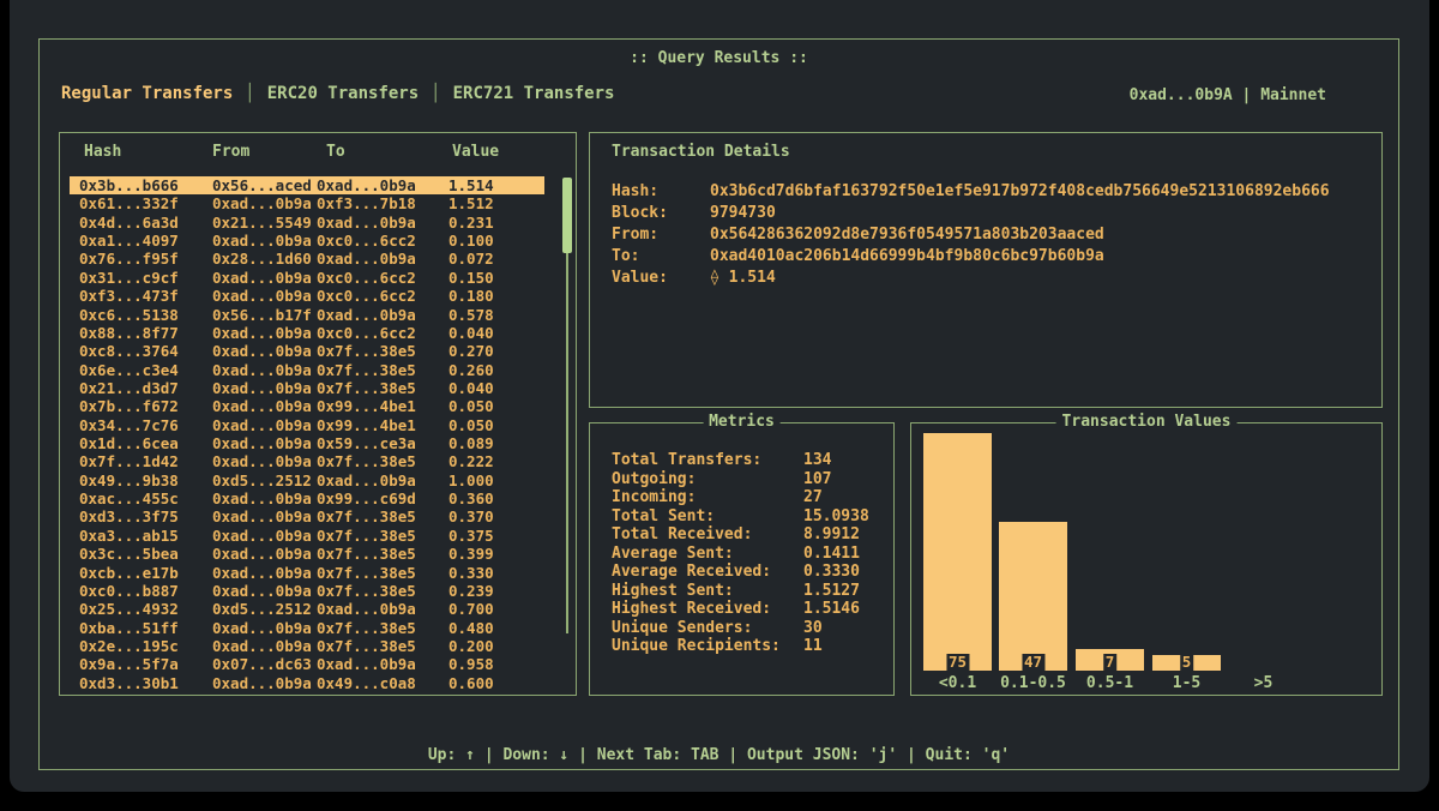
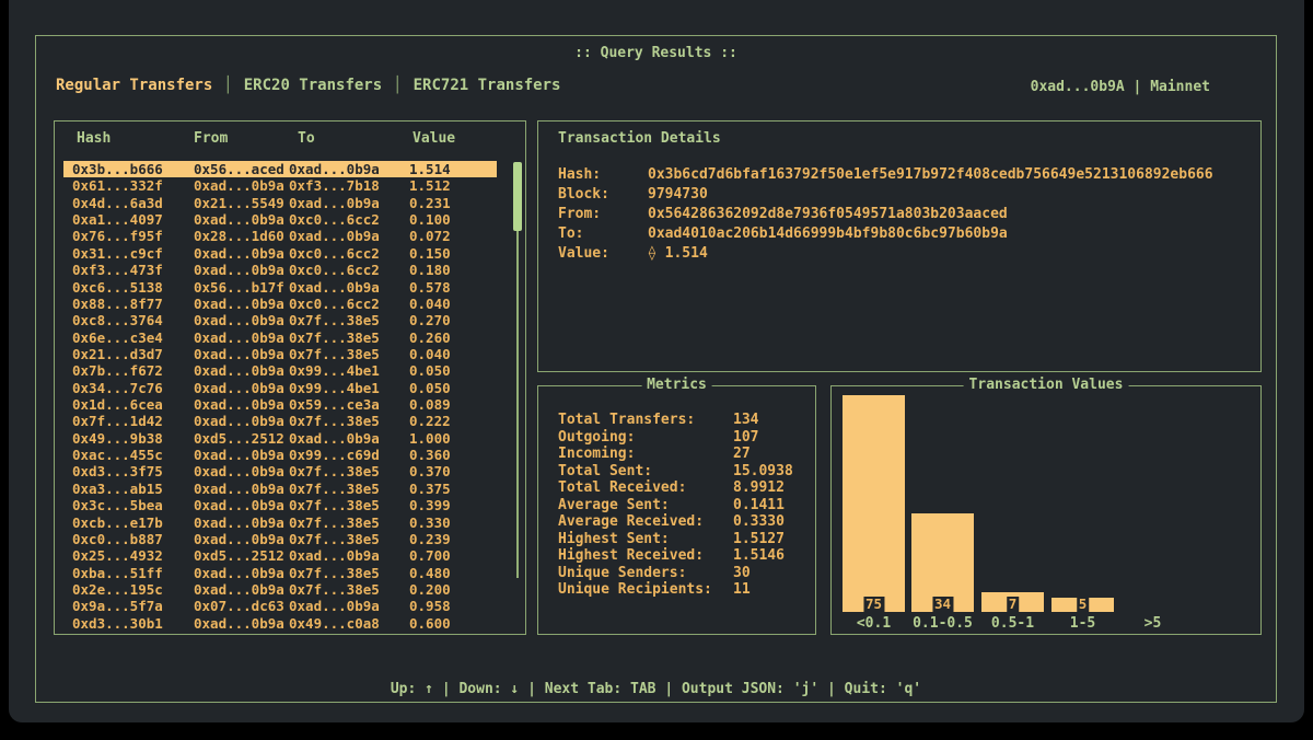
0.1-0.5: 47 -> 34
